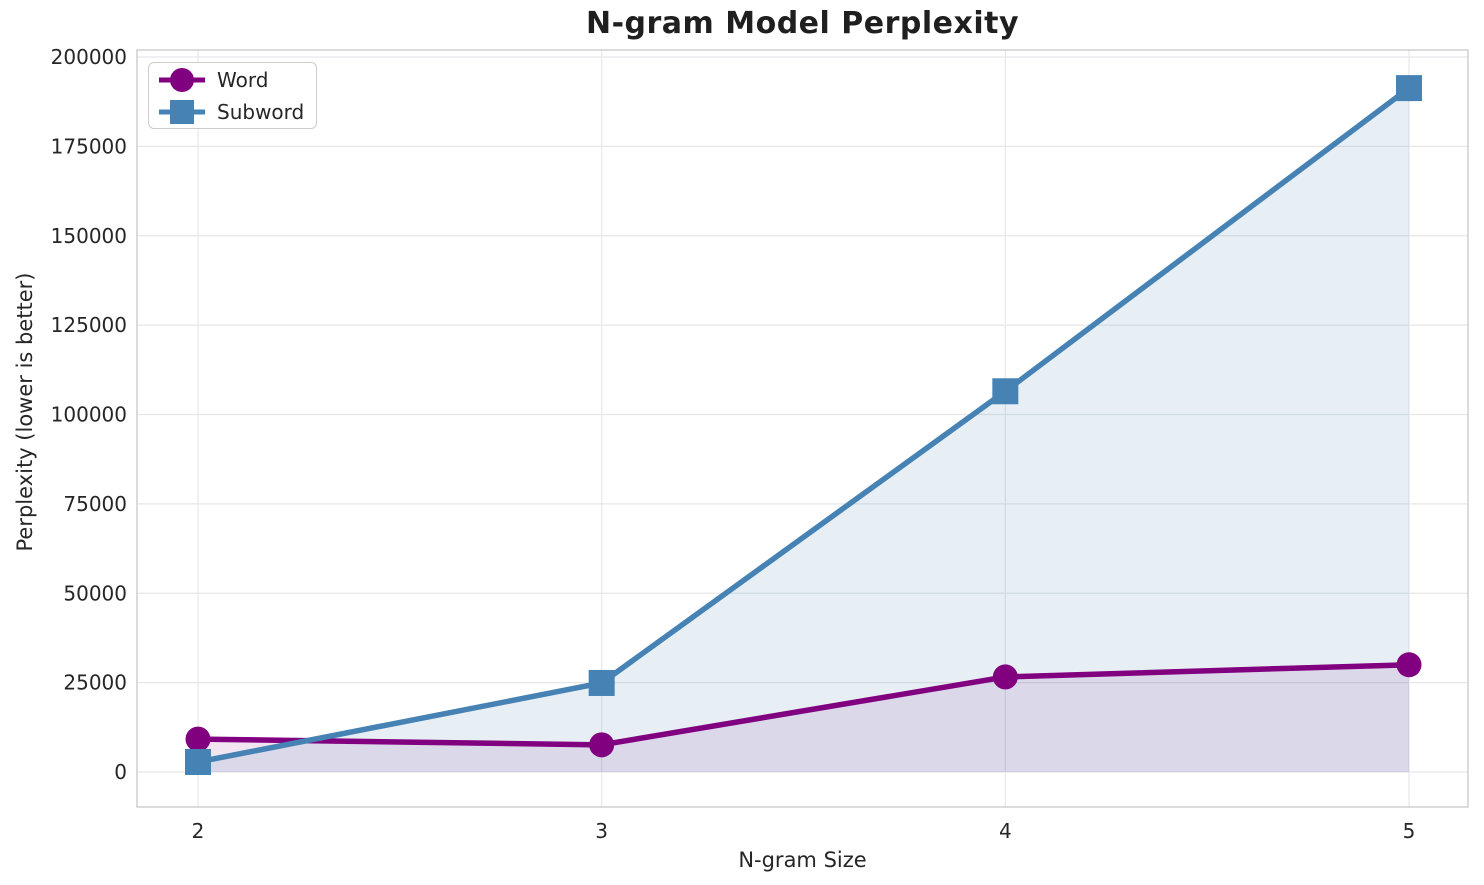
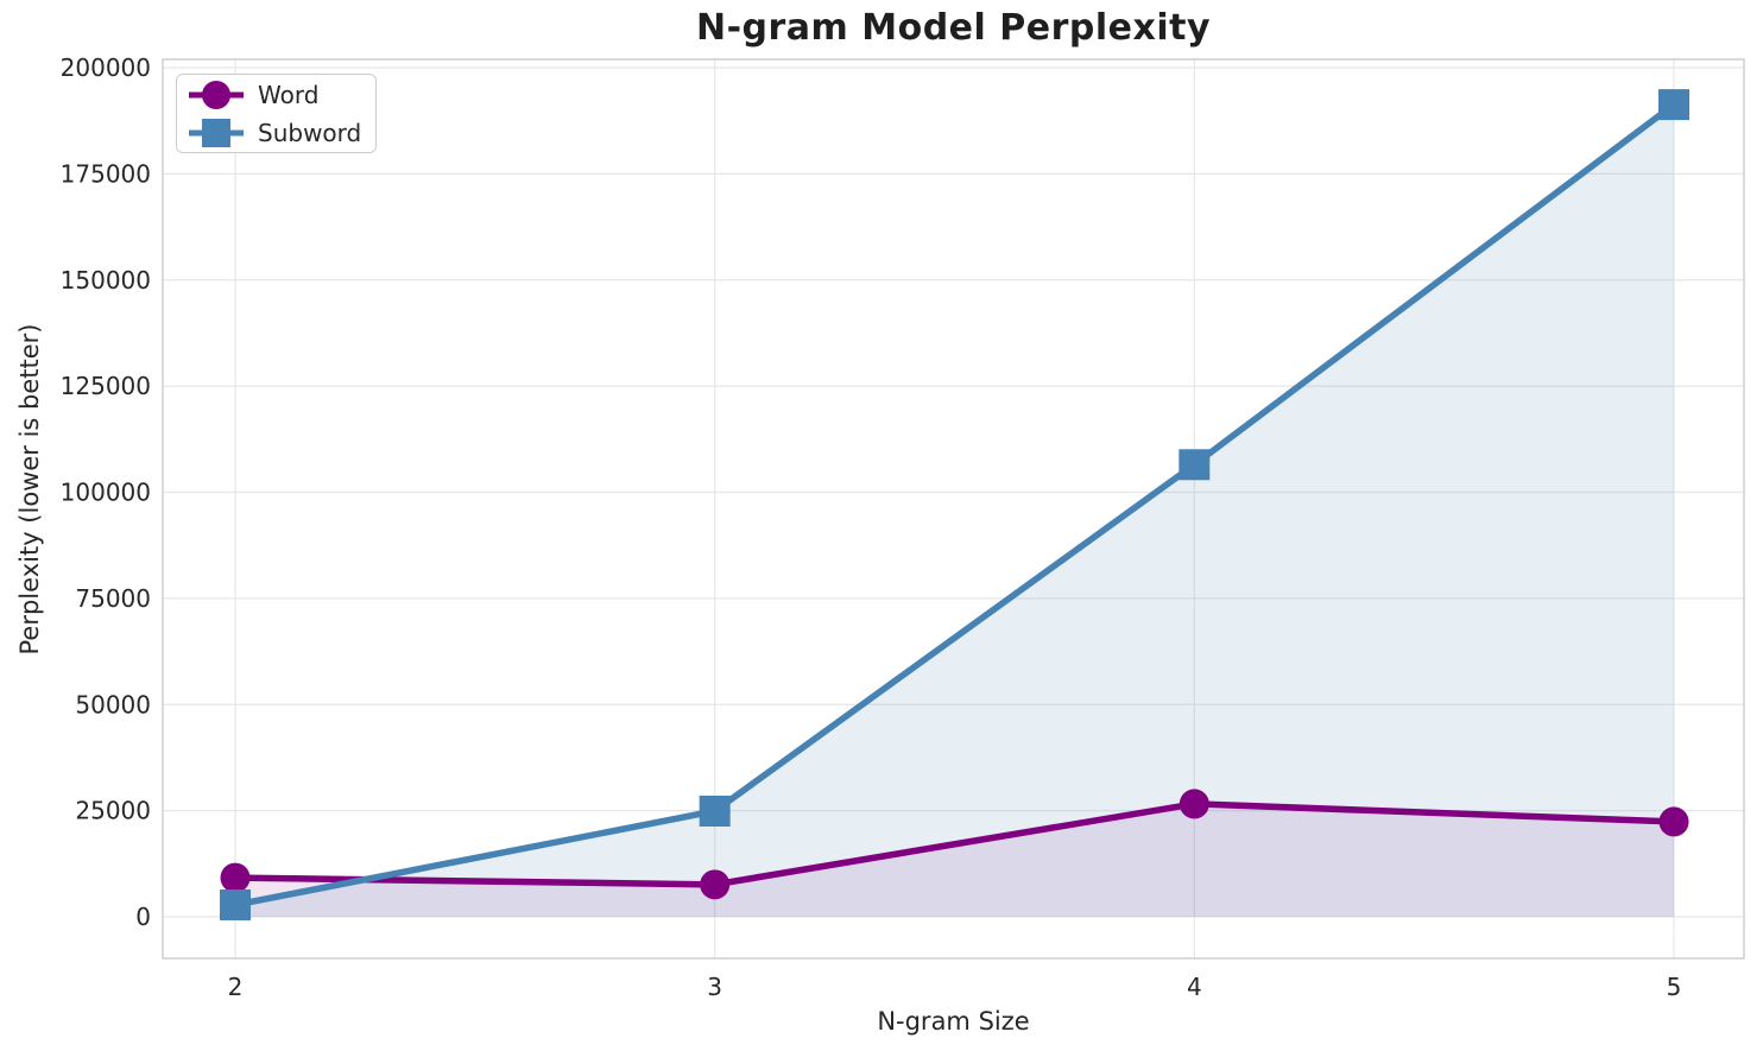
Word/5: 30000 -> 22000
